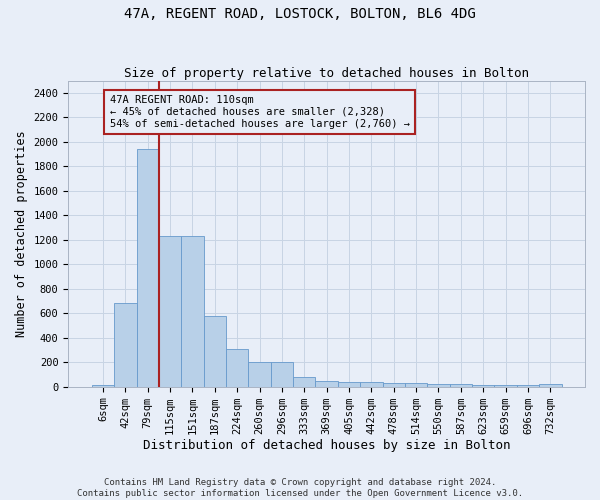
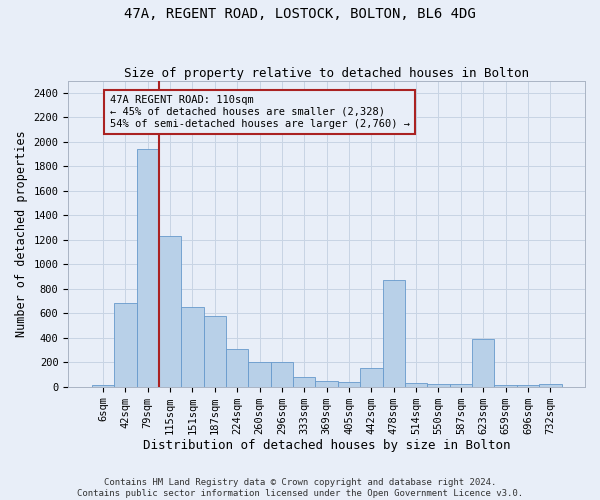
151sqm: 1230 -> 650
442sqm: 40 -> 150
478sqm: 30 -> 870
623sqm: 10 -> 390
